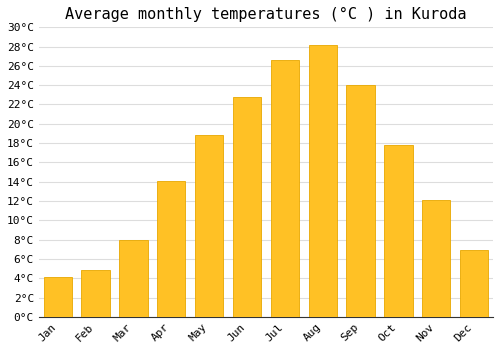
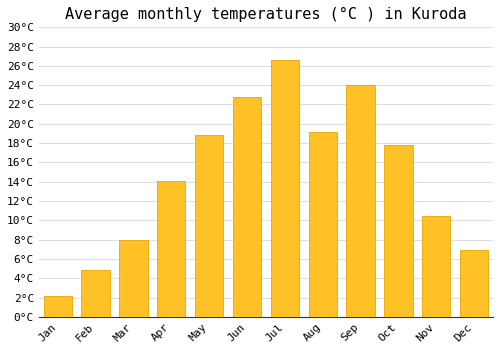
Jan: 4.1°C -> 2.2°C
Aug: 28.2°C -> 19.2°C
Nov: 12.1°C -> 10.4°C
